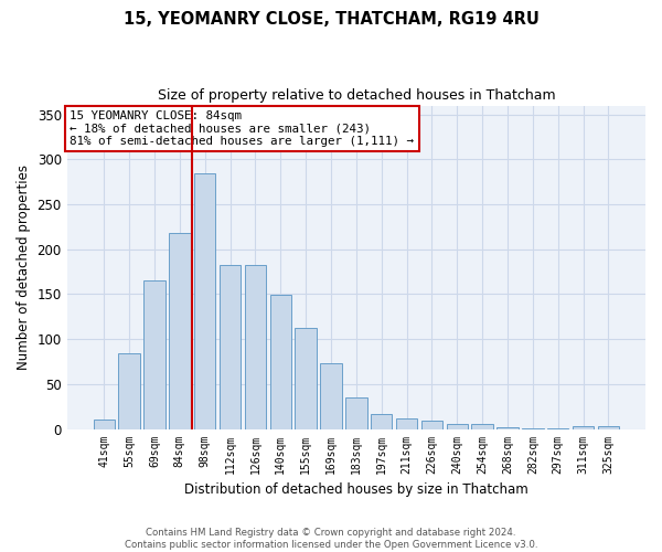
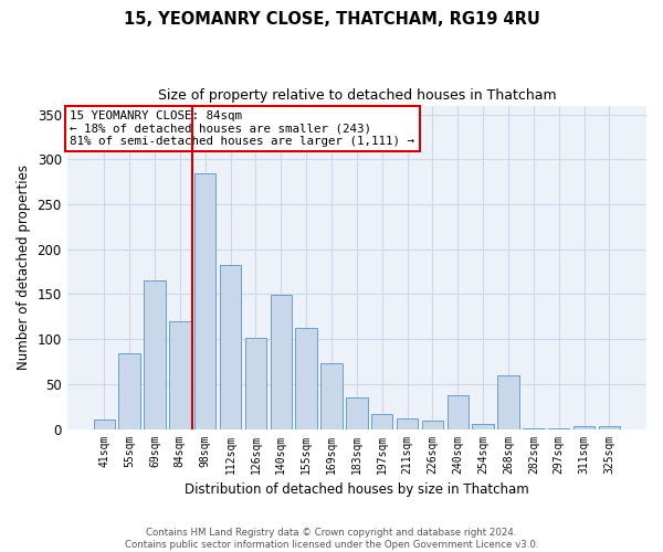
84sqm: 218 -> 120
126sqm: 182 -> 102
240sqm: 6 -> 38
268sqm: 2 -> 60
